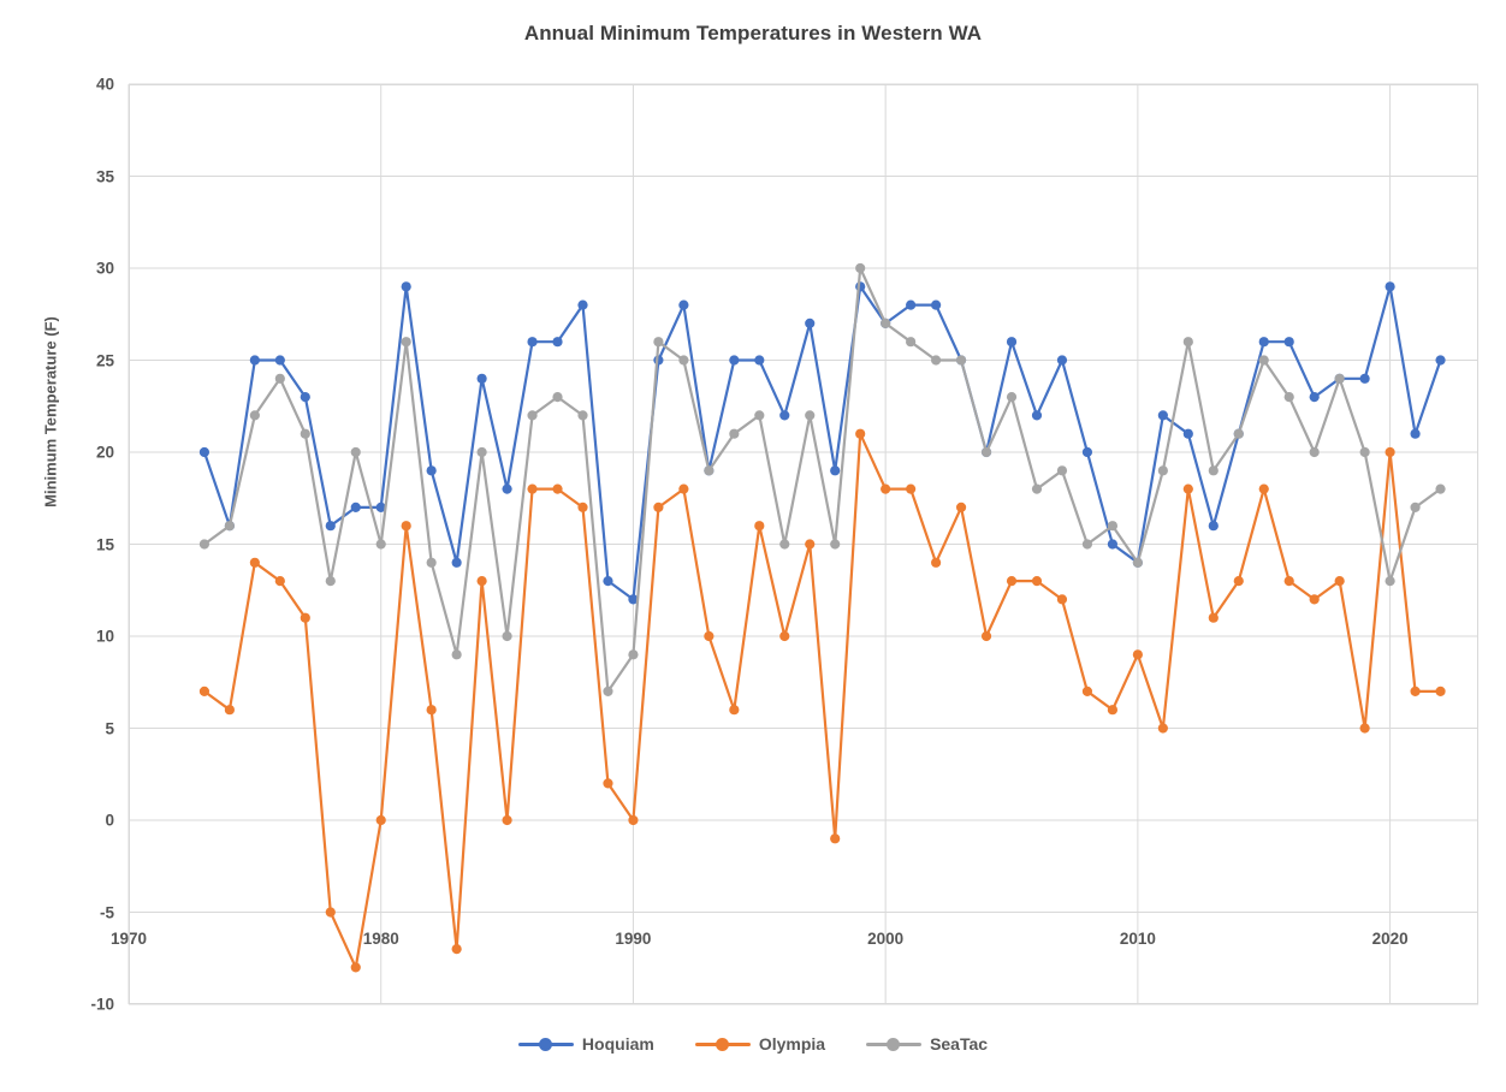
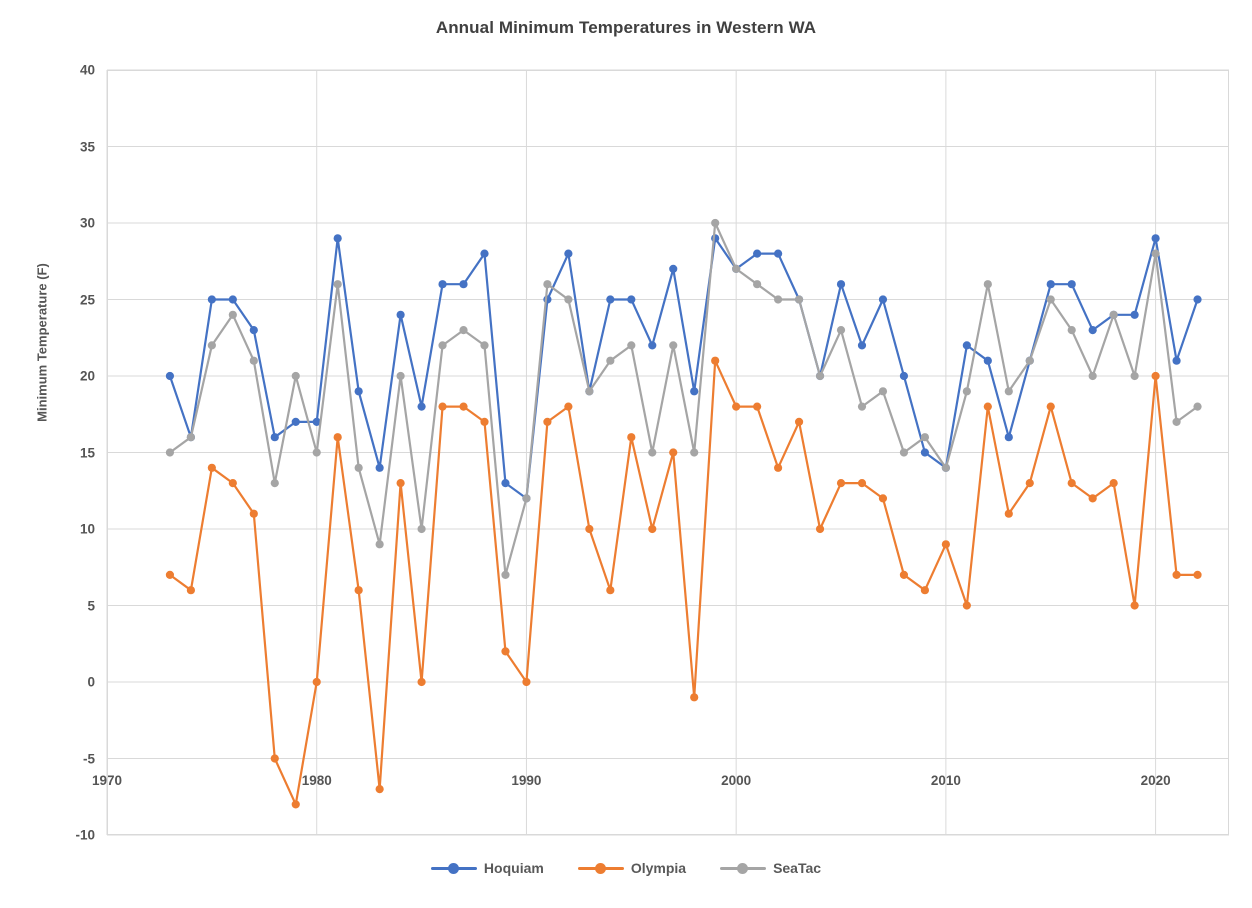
SeaTac/1990: 9 -> 12
SeaTac/2020: 13 -> 28
